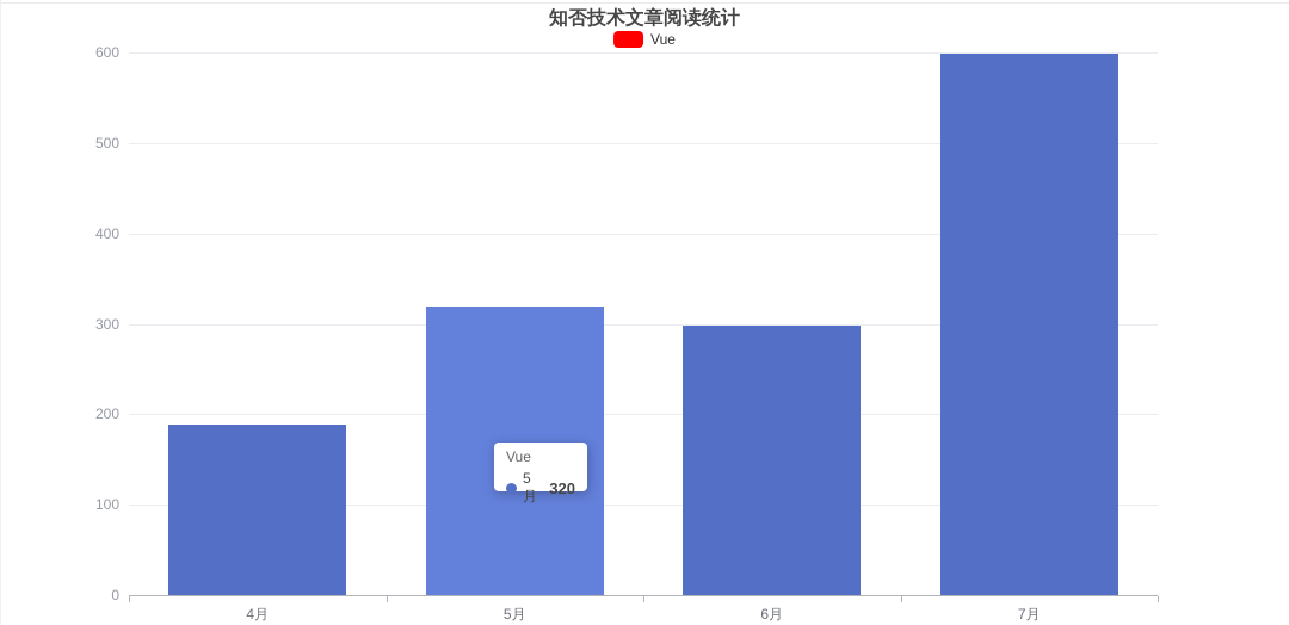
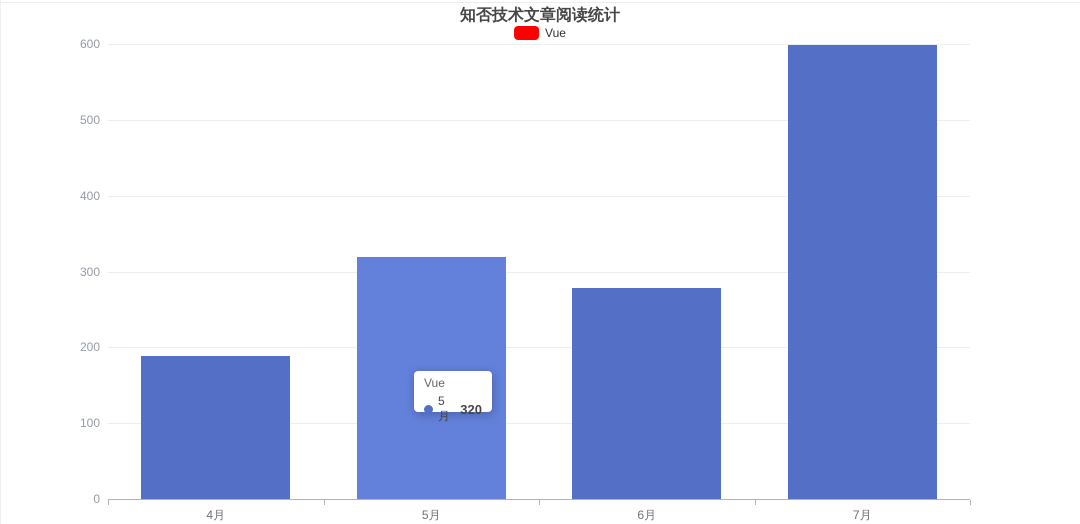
6月: 300 -> 280
